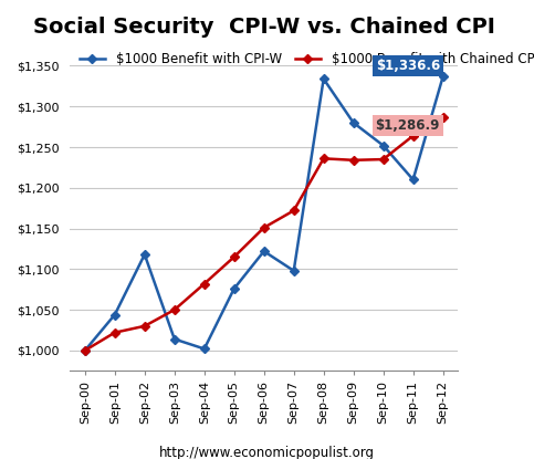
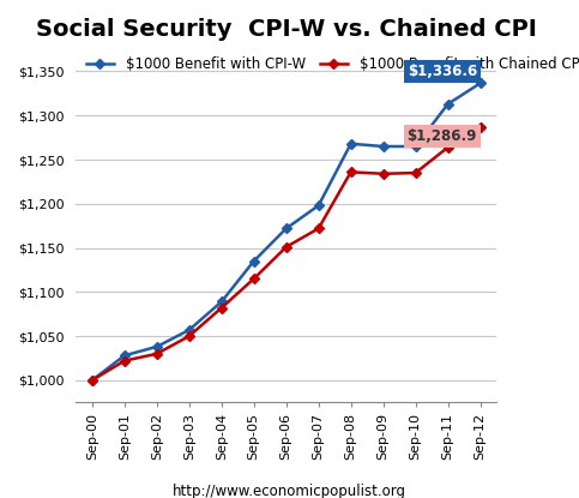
$1000 Benefit with CPI-W/Sep-01: $1,044 -> $1,028
$1000 Benefit with CPI-W/Sep-02: $1,118 -> $1,038
$1000 Benefit with CPI-W/Sep-03: $1,014 -> $1,057
$1000 Benefit with CPI-W/Sep-04: $1,002 -> $1,089
$1000 Benefit with CPI-W/Sep-05: $1,076 -> $1,135
$1000 Benefit with CPI-W/Sep-06: $1,122 -> $1,172
$1000 Benefit with CPI-W/Sep-07: $1,098 -> $1,198
$1000 Benefit with CPI-W/Sep-08: $1,334 -> $1,268
$1000 Benefit with CPI-W/Sep-09: $1,280 -> $1,265
$1000 Benefit with CPI-W/Sep-10: $1,252 -> $1,265
$1000 Benefit with CPI-W/Sep-11: $1,210 -> $1,313
